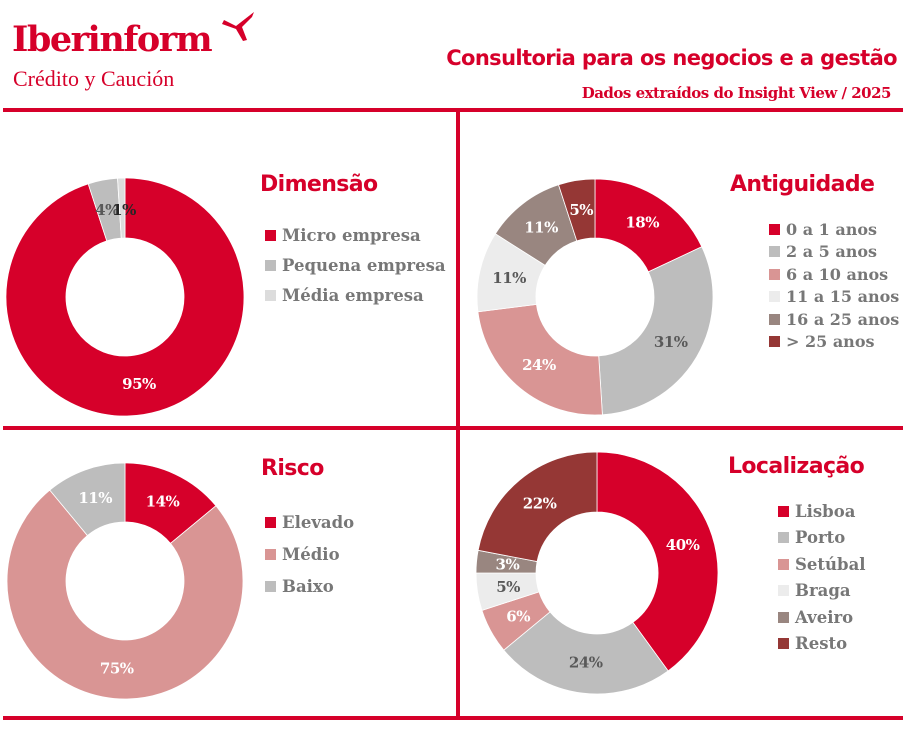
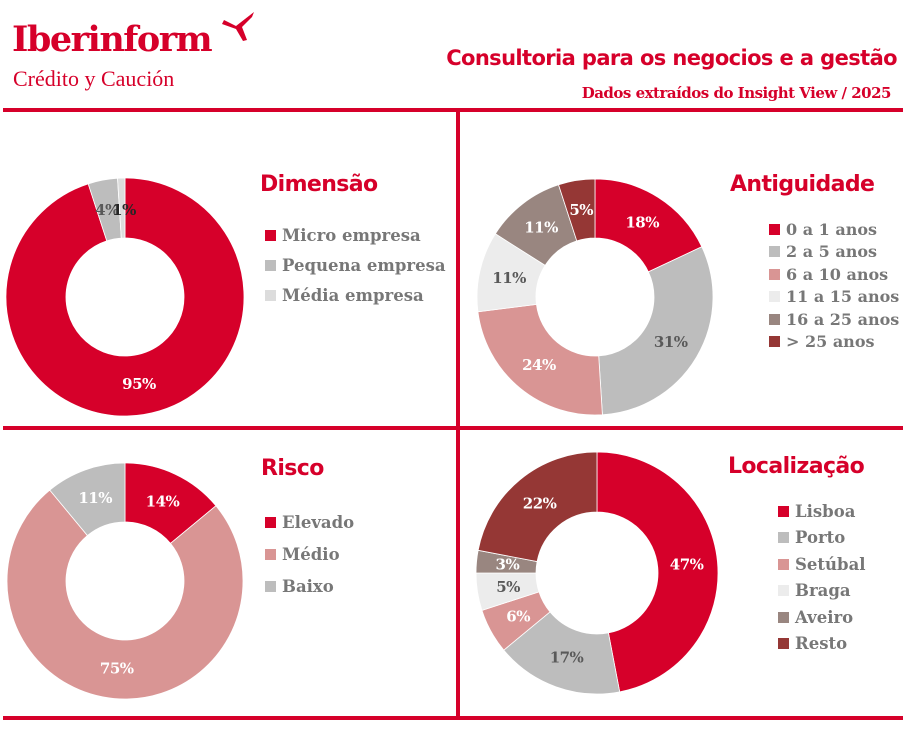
Localização/Lisboa: 40% -> 47%
Localização/Porto: 24% -> 17%
